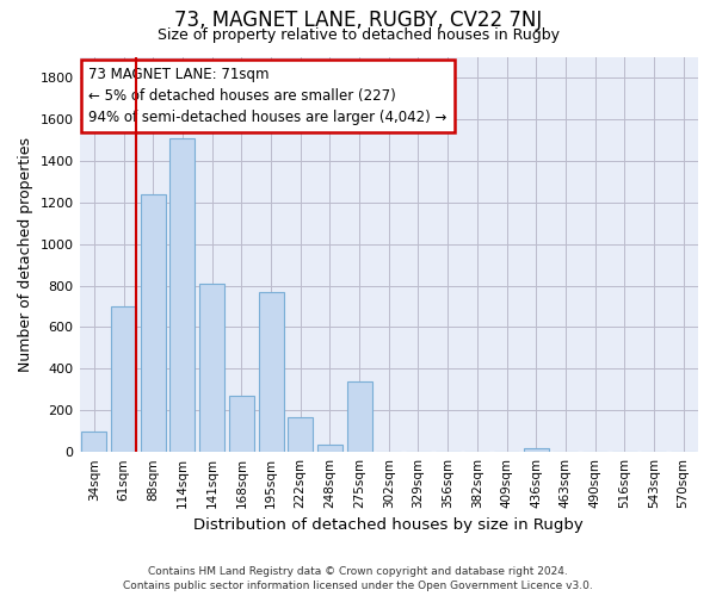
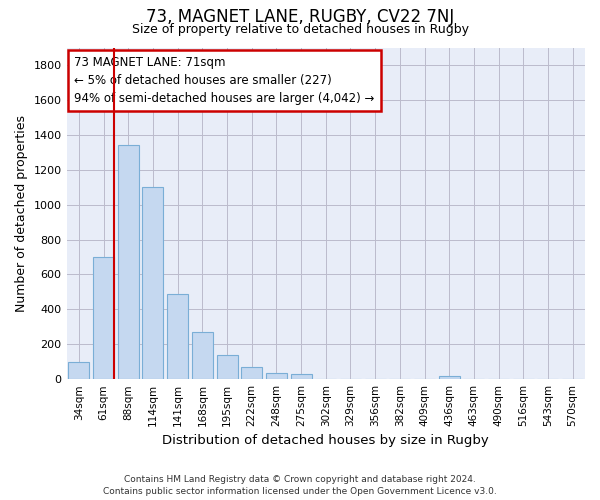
88sqm: 1240 -> 1340
114sqm: 1510 -> 1100
141sqm: 810 -> 490
195sqm: 770 -> 140
222sqm: 170 -> 70
275sqm: 340 -> 30
